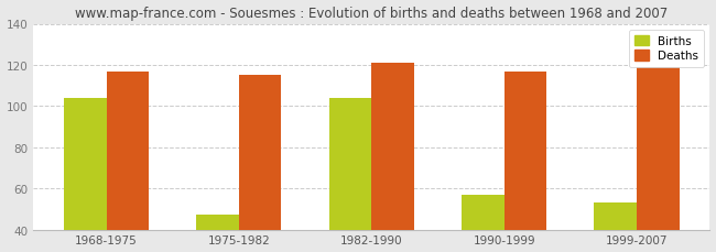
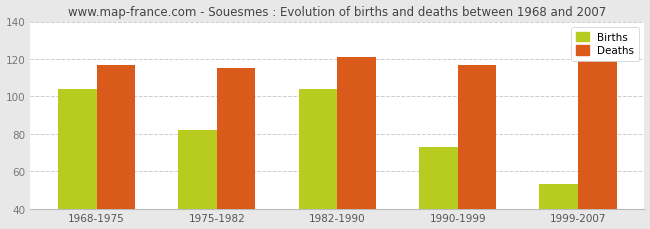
Births/1975-1982: 47 -> 82
Births/1990-1999: 57 -> 73
